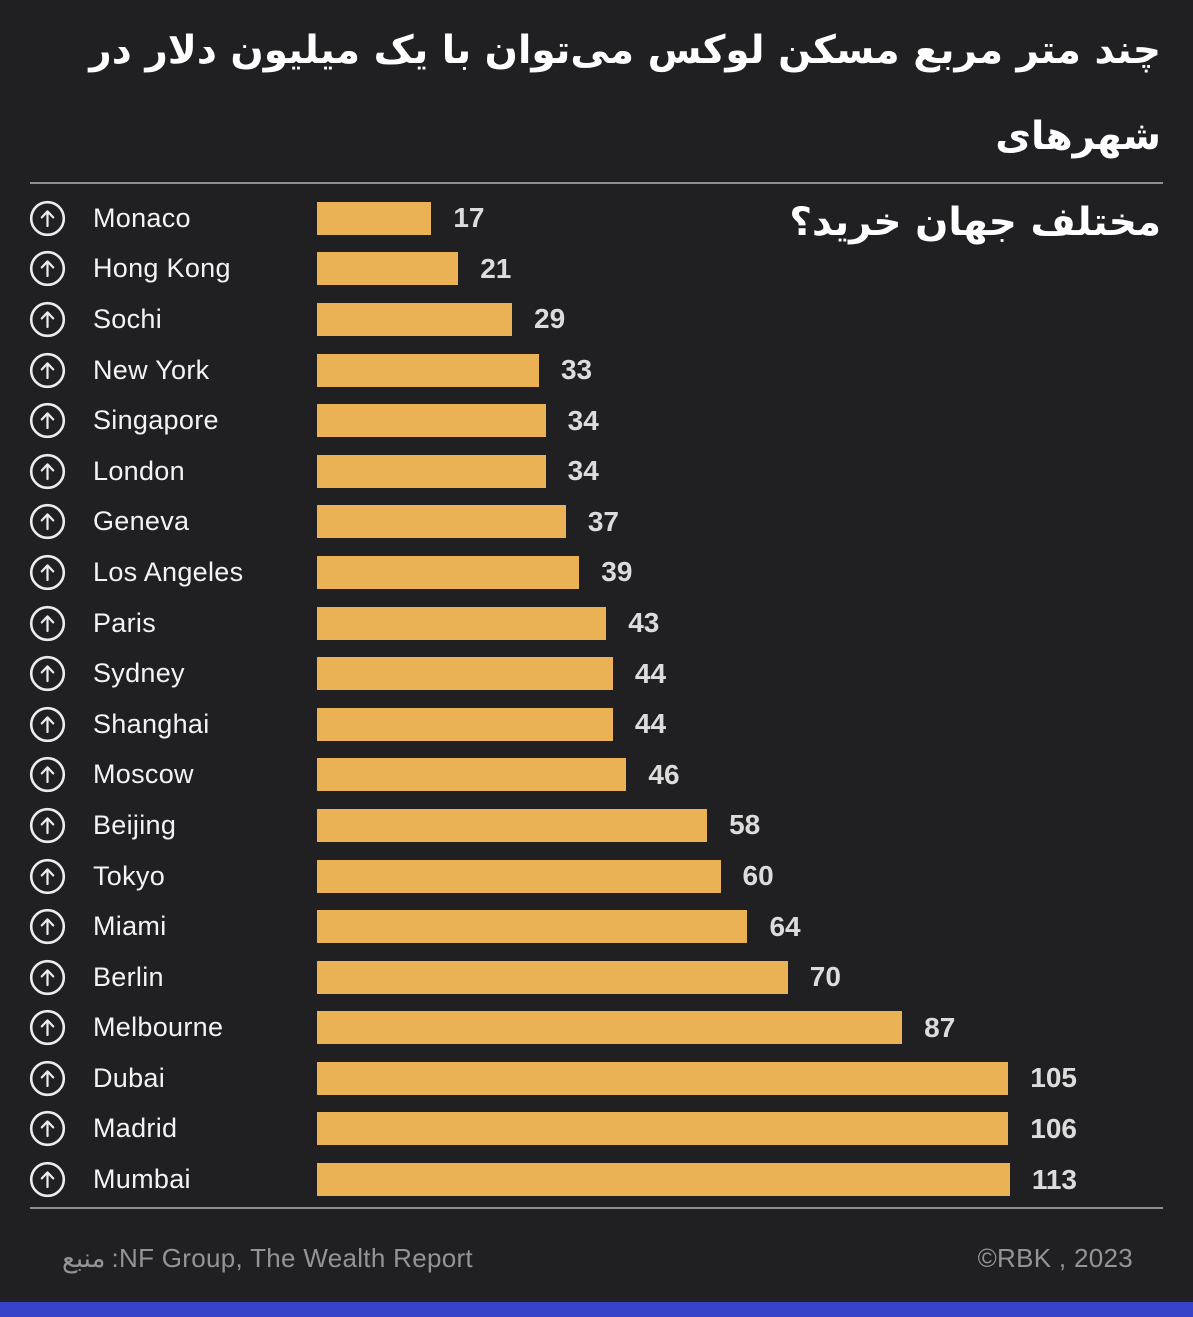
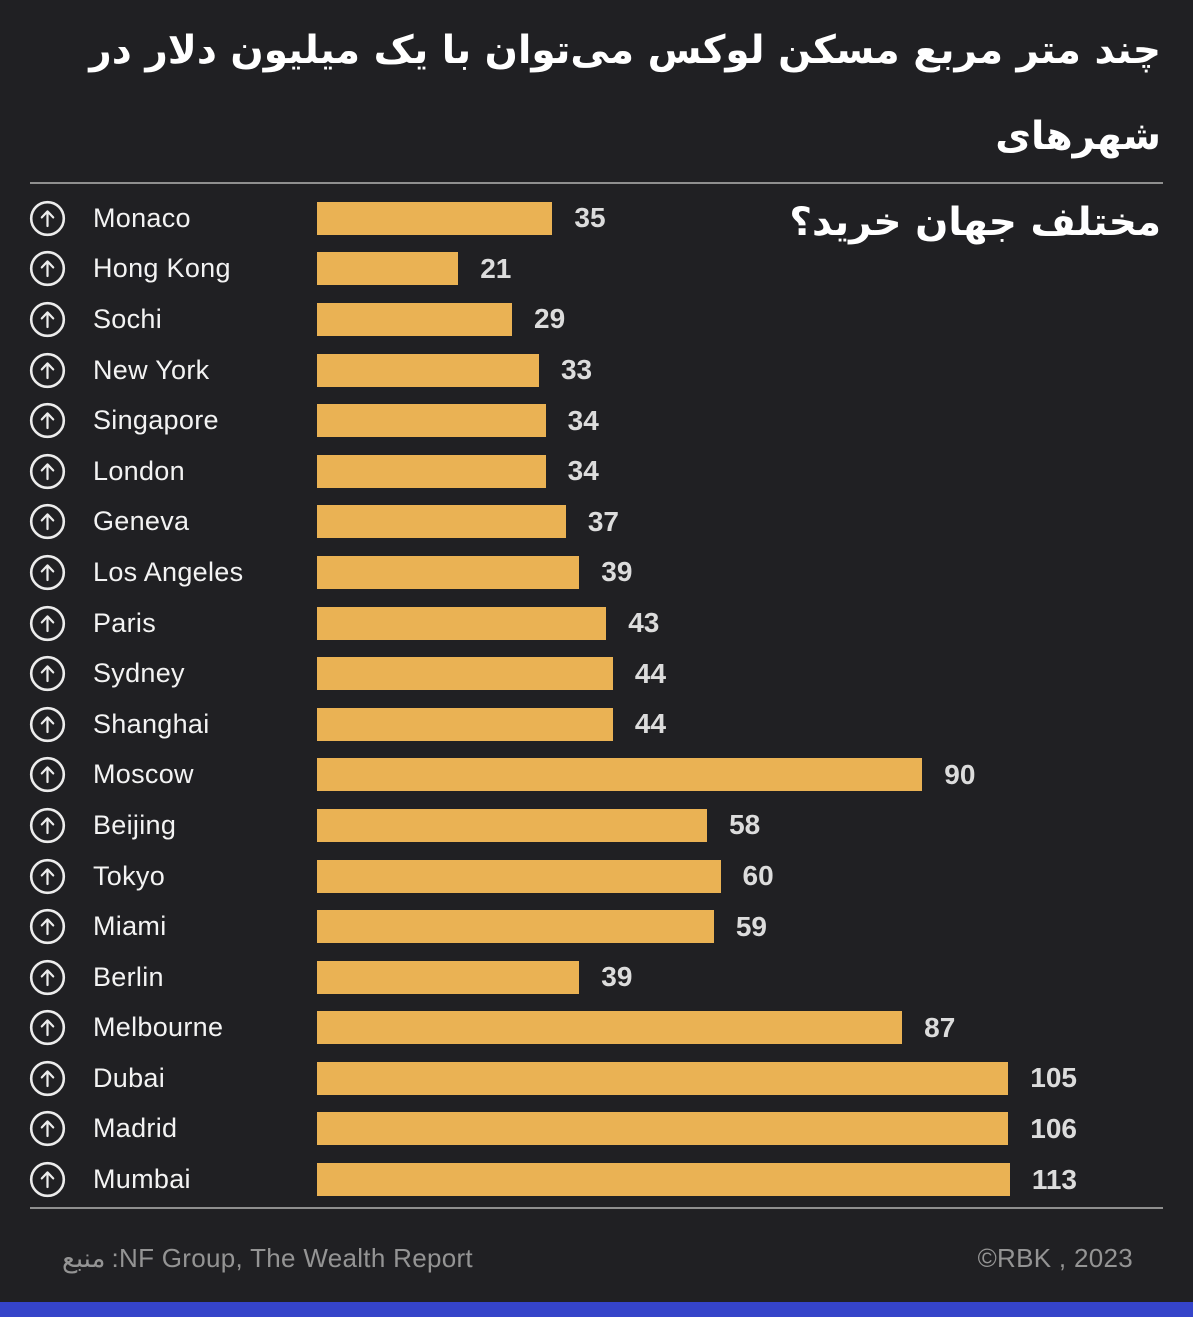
Monaco: 17 -> 35
Moscow: 46 -> 90
Miami: 64 -> 59
Berlin: 70 -> 39
